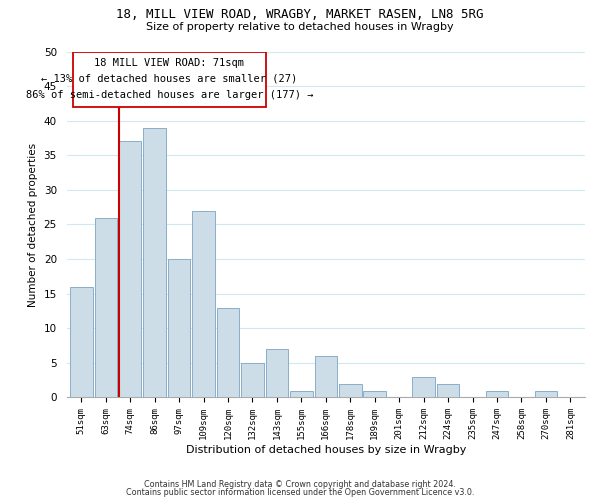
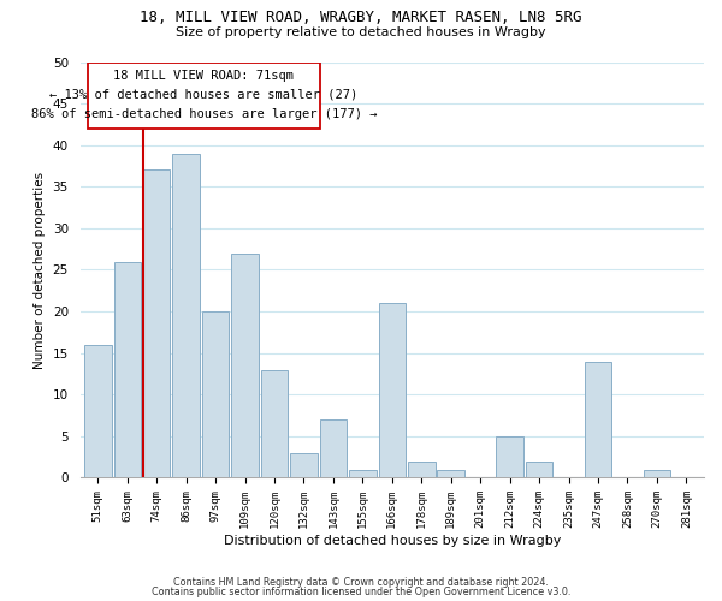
132sqm: 5 -> 3
166sqm: 6 -> 21
212sqm: 3 -> 5
247sqm: 1 -> 14
